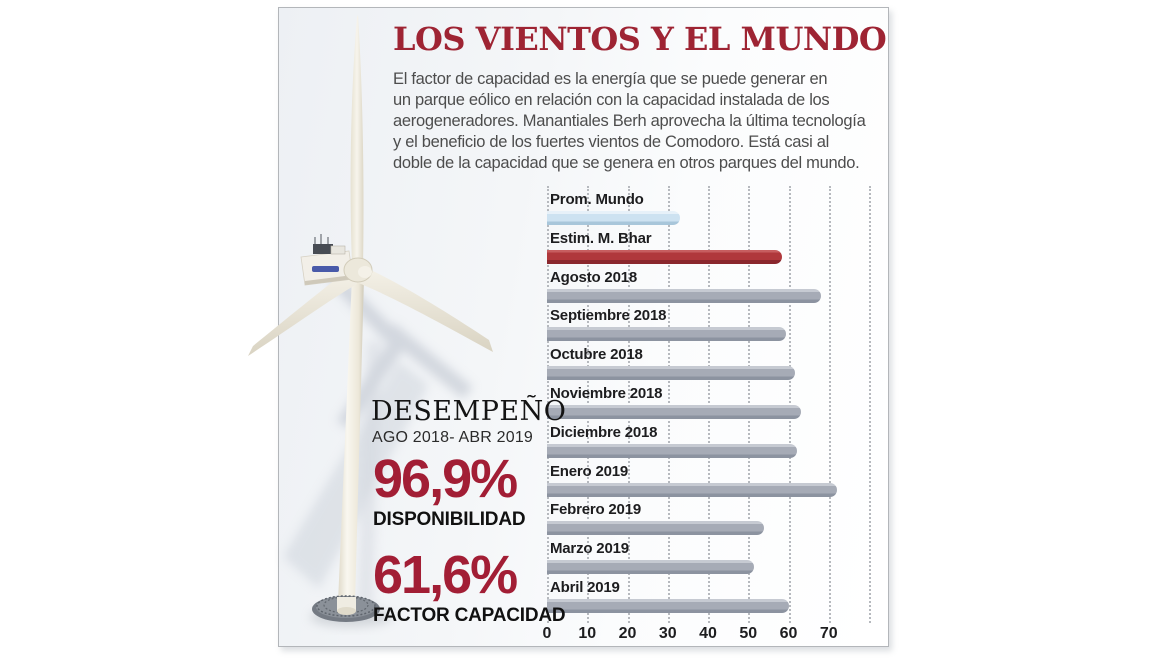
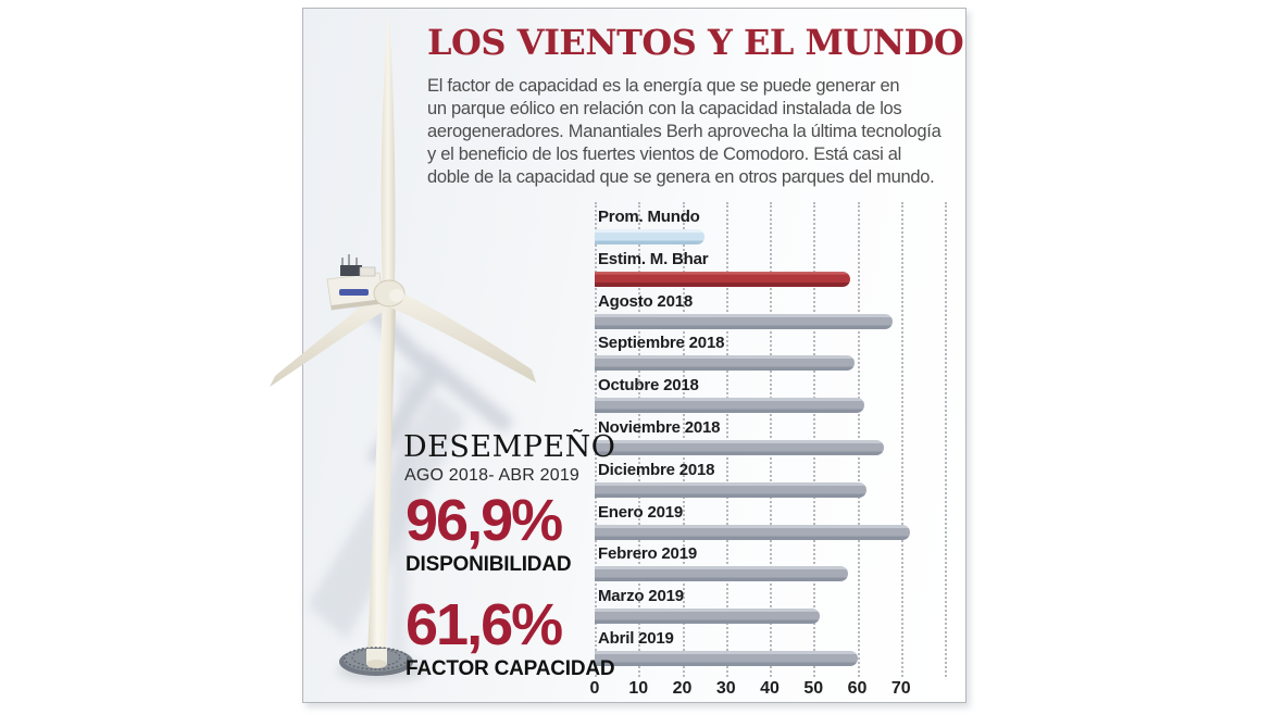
Prom. Mundo: 33 -> 25
Noviembre 2018: 63 -> 66
Febrero 2019: 54 -> 58
